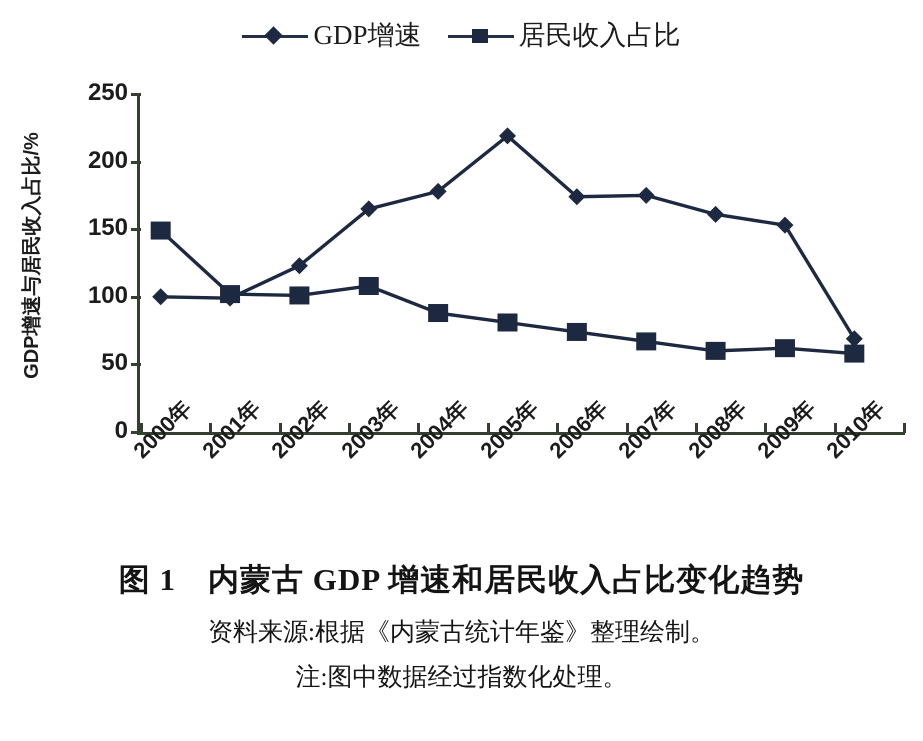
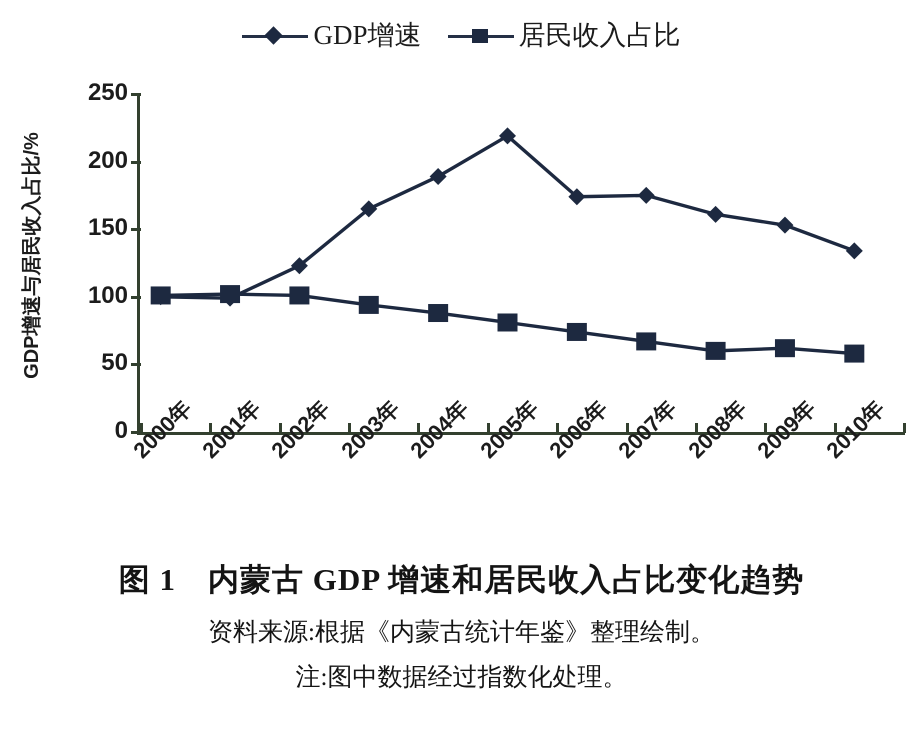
居民收入占比/2000年: 149 -> 101
居民收入占比/2003年: 108 -> 94
GDP增速/2004年: 178 -> 189
GDP增速/2010年: 69 -> 134
